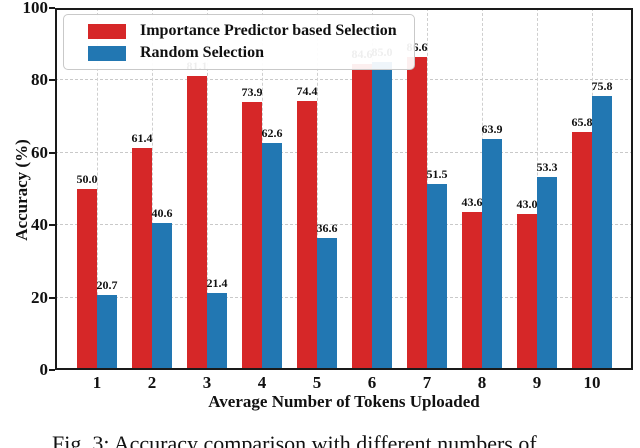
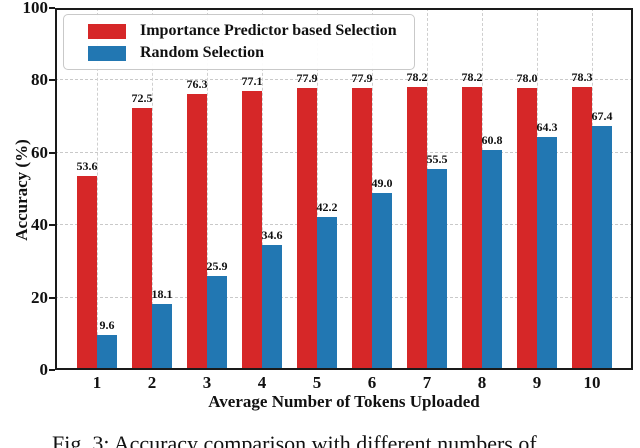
Importance Predictor based Selection/1: 50.0 -> 53.6
Random Selection/1: 20.7 -> 9.6
Importance Predictor based Selection/2: 61.4 -> 72.5
Random Selection/2: 40.6 -> 18.1
Importance Predictor based Selection/3: 81.1 -> 76.3
Random Selection/3: 21.4 -> 25.9
Importance Predictor based Selection/4: 73.9 -> 77.1
Random Selection/4: 62.6 -> 34.6
Importance Predictor based Selection/5: 74.4 -> 77.9
Random Selection/5: 36.6 -> 42.2
Importance Predictor based Selection/6: 84.6 -> 77.9
Random Selection/6: 85.0 -> 49.0
Importance Predictor based Selection/7: 86.6 -> 78.2
Random Selection/7: 51.5 -> 55.5
Importance Predictor based Selection/8: 43.6 -> 78.2
Random Selection/8: 63.9 -> 60.8
Importance Predictor based Selection/9: 43.0 -> 78.0
Random Selection/9: 53.3 -> 64.3
Importance Predictor based Selection/10: 65.8 -> 78.3
Random Selection/10: 75.8 -> 67.4
